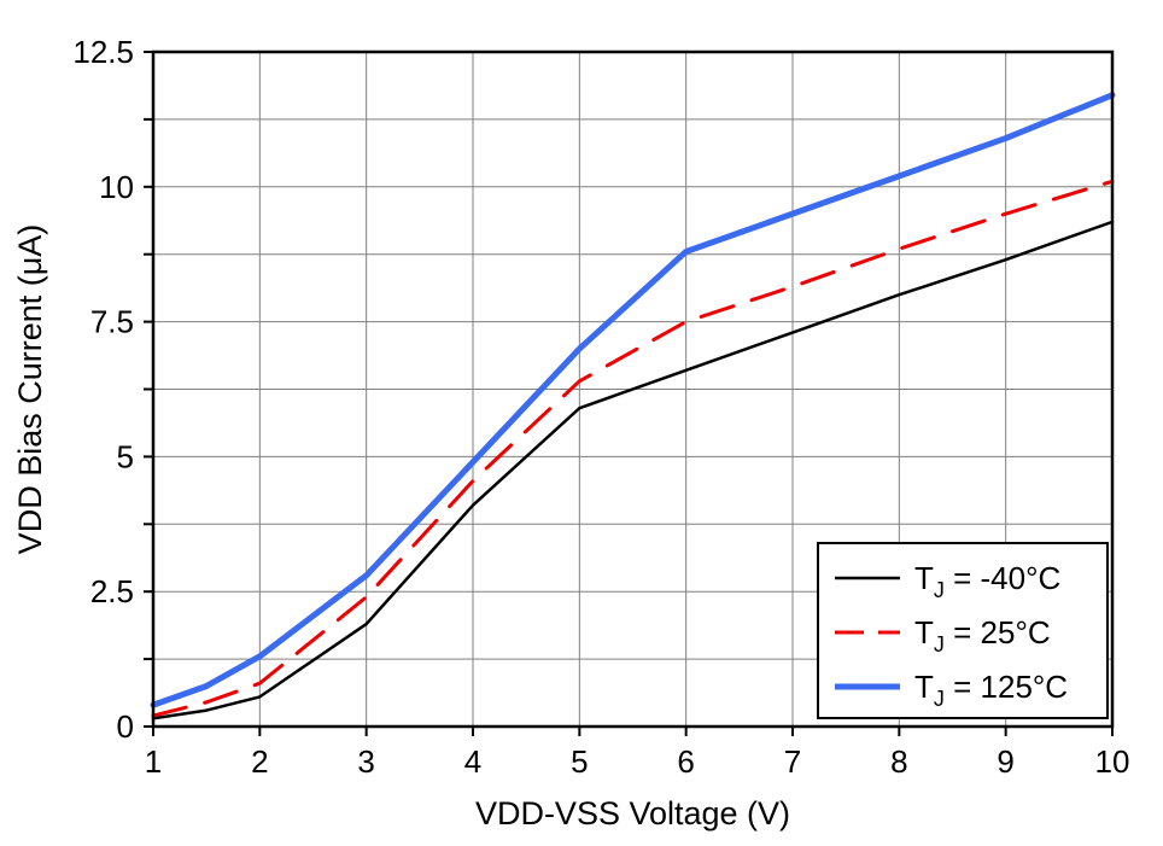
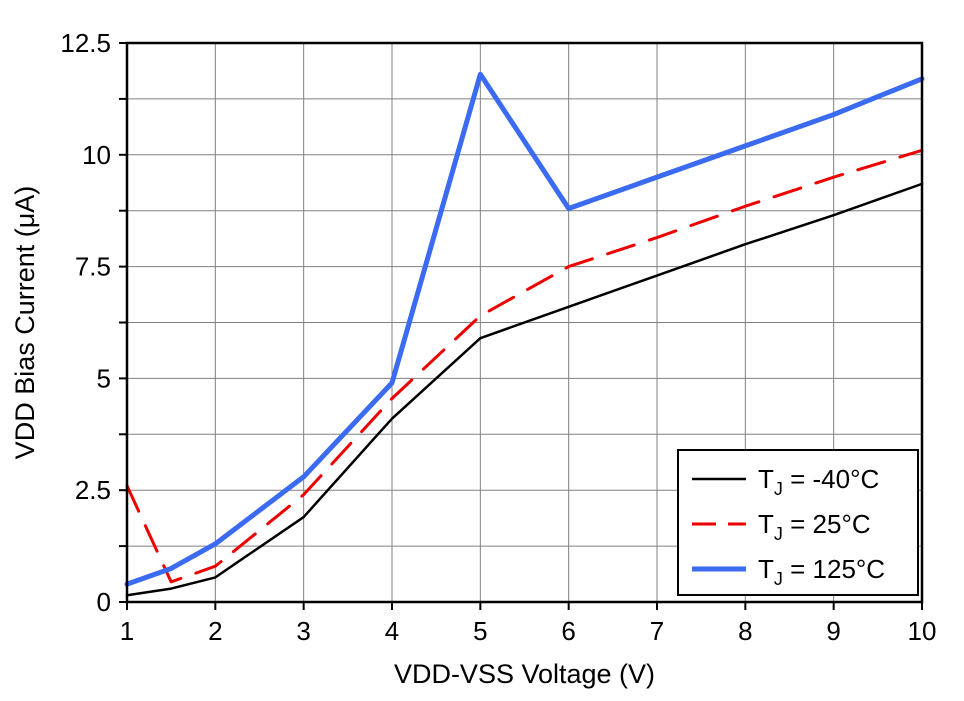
TJ = 25°C/1: 0.2 -> 2.6
TJ = 125°C/5: 7.0 -> 11.8
